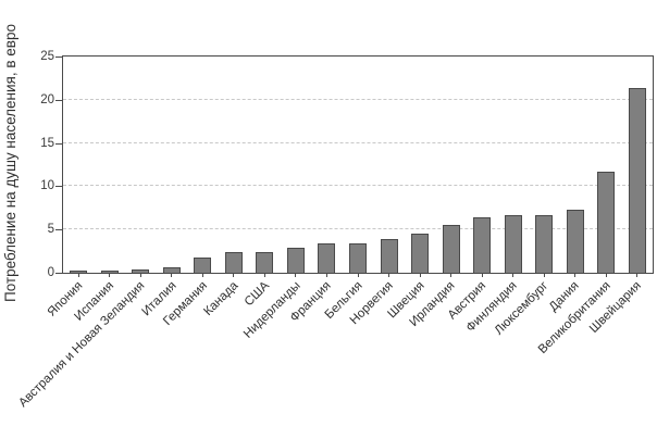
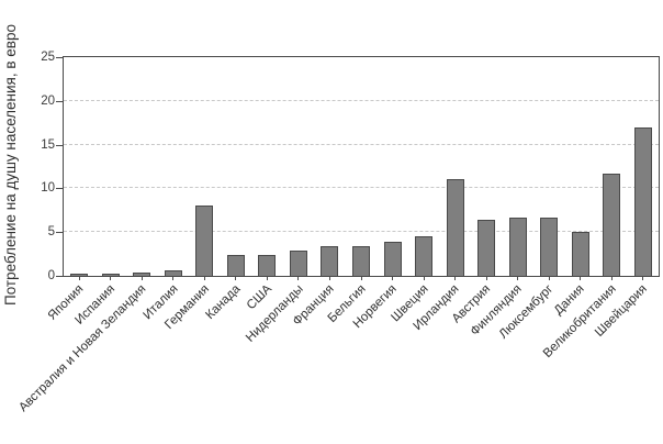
Германия: 2 -> 8
Ирландия: 6 -> 11
Дания: 7 -> 5
Швейцария: 21 -> 17
